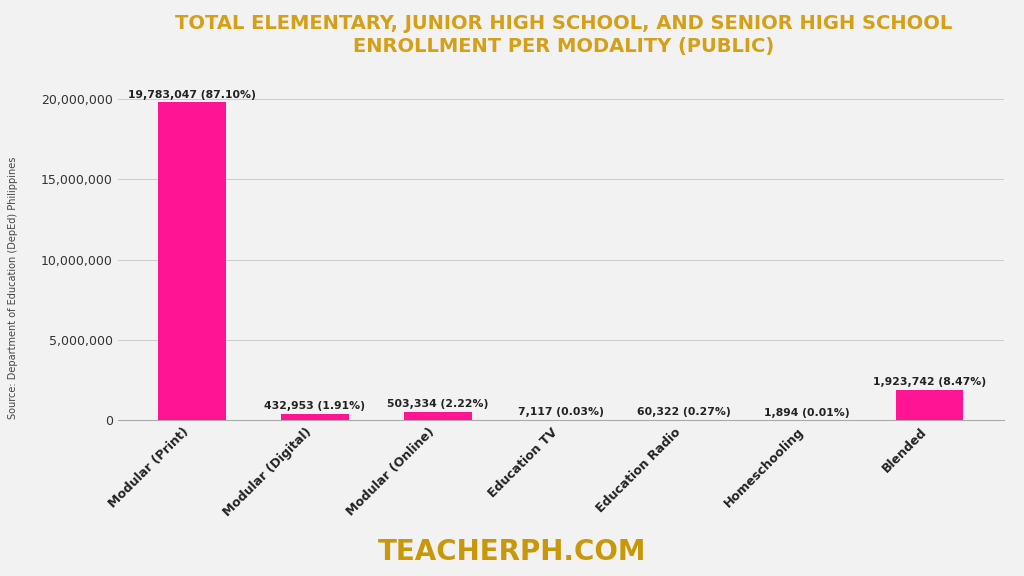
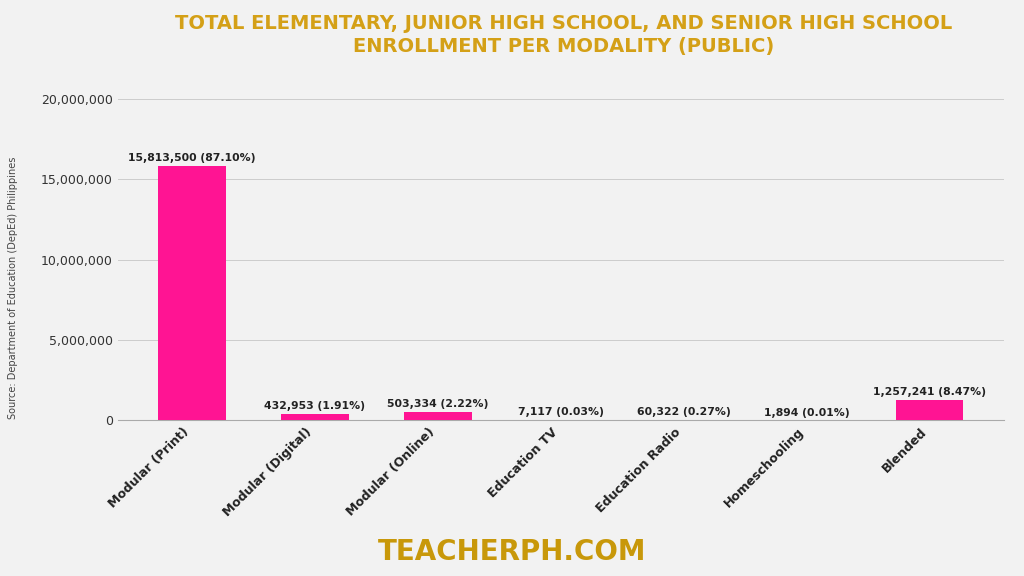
Modular (Print): 19,783,047 -> 15,813,500
Blended: 1,923,742 -> 1,257,241
